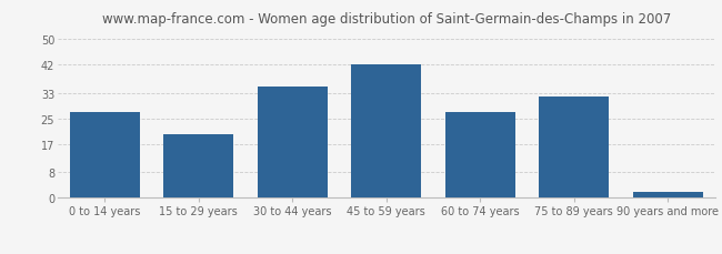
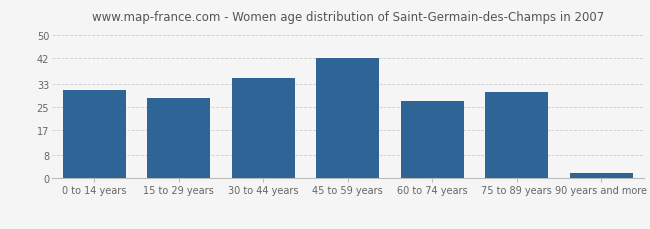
0 to 14 years: 27 -> 31
15 to 29 years: 20 -> 28
75 to 89 years: 32 -> 30
